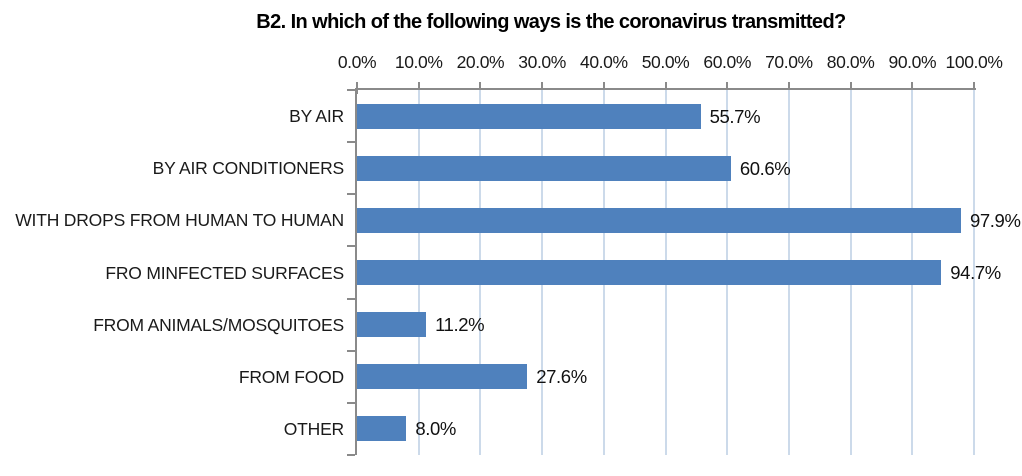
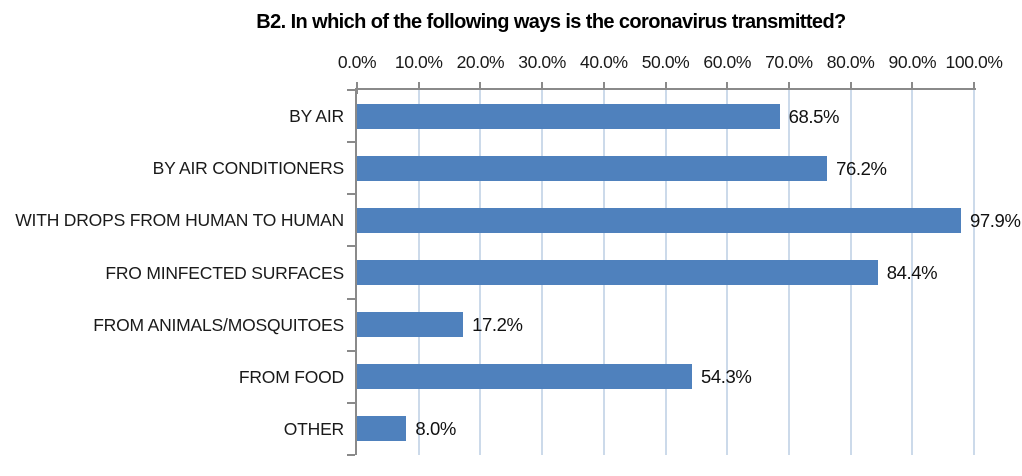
BY AIR: 55.7% -> 68.5%
BY AIR CONDITIONERS: 60.6% -> 76.2%
FRO MINFECTED SURFACES: 94.7% -> 84.4%
FROM ANIMALS/MOSQUITOES: 11.2% -> 17.2%
FROM FOOD: 27.6% -> 54.3%
